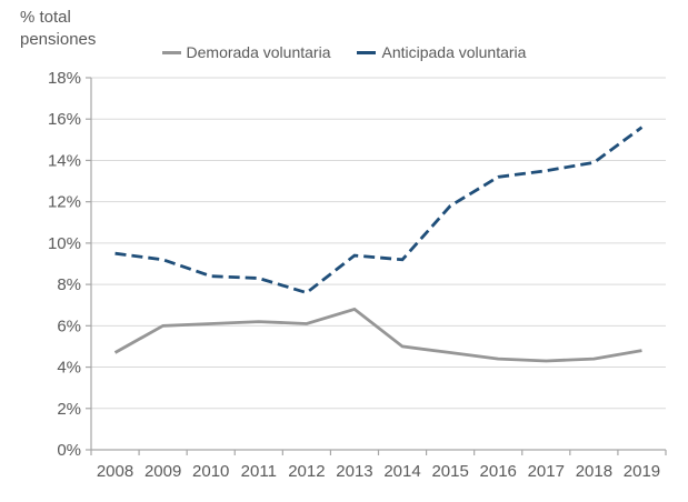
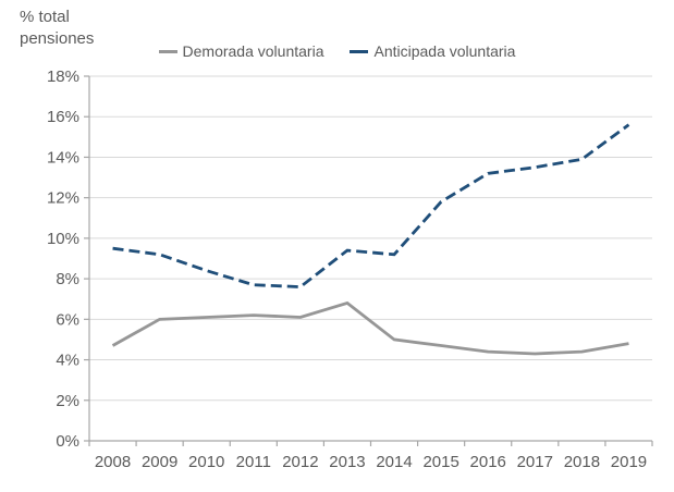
Anticipada voluntaria/2011: 8.3% -> 7.7%
